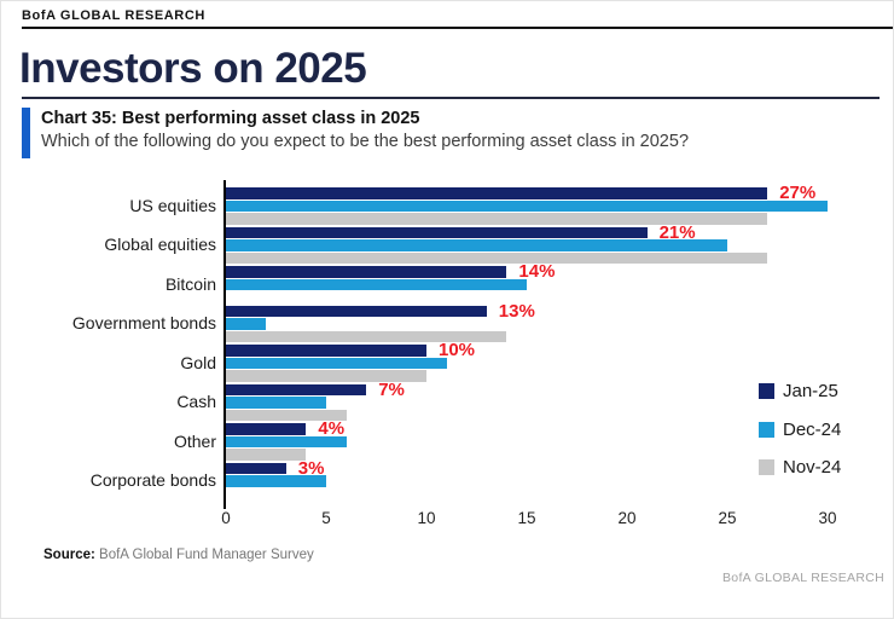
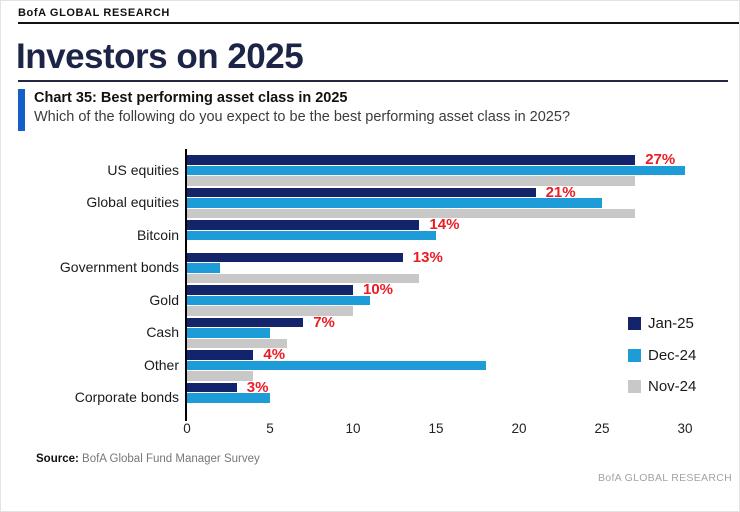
Dec-24/Other: 6 -> 18
